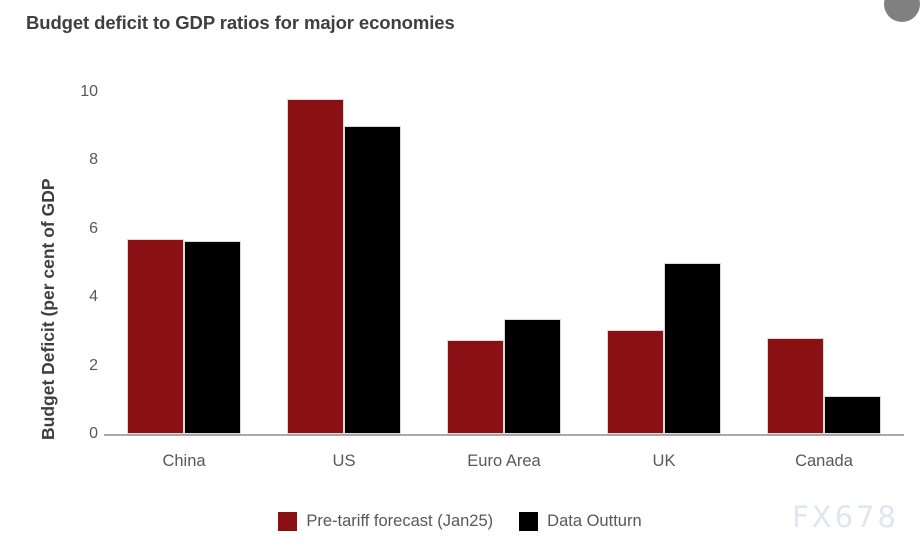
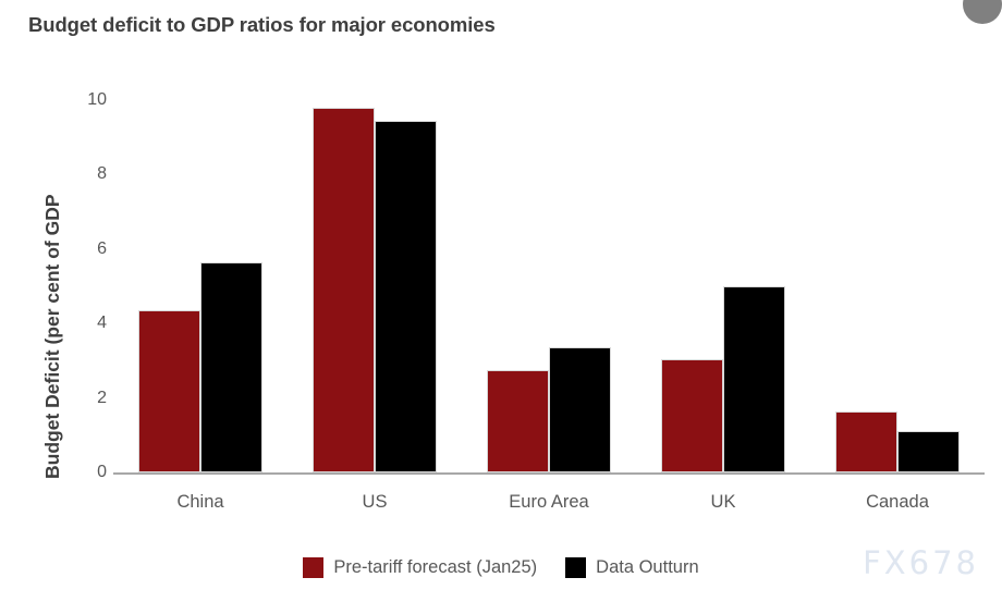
Pre-tariff forecast (Jan25)/China: 5.7 -> 4.3
Data Outturn/US: 9.0 -> 9.4
Pre-tariff forecast (Jan25)/Canada: 2.8 -> 1.6
